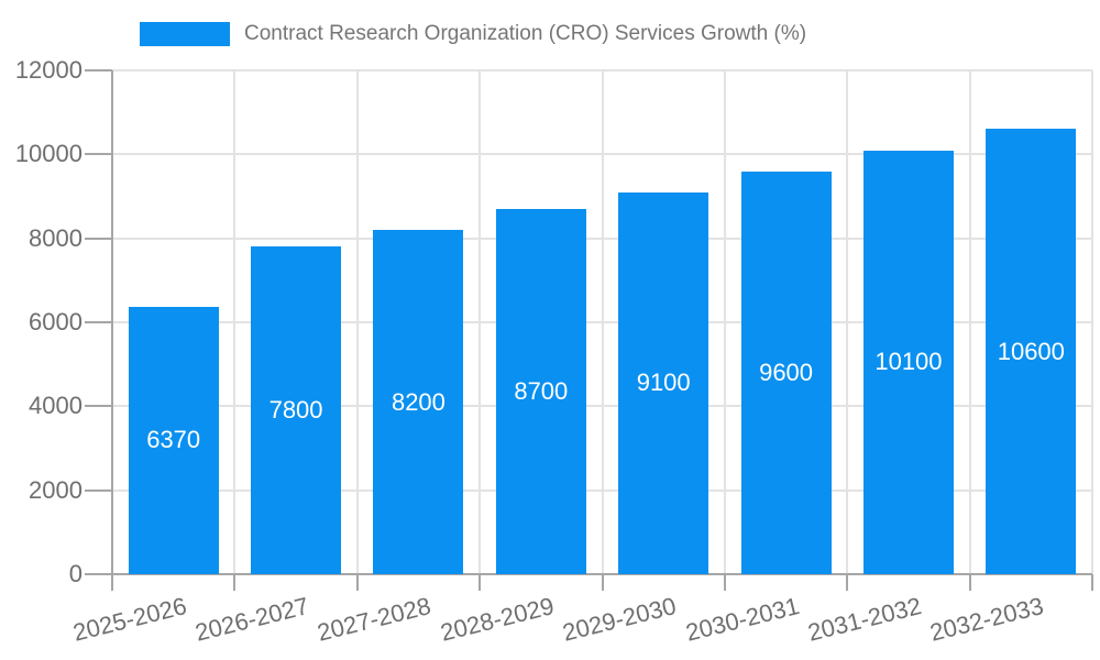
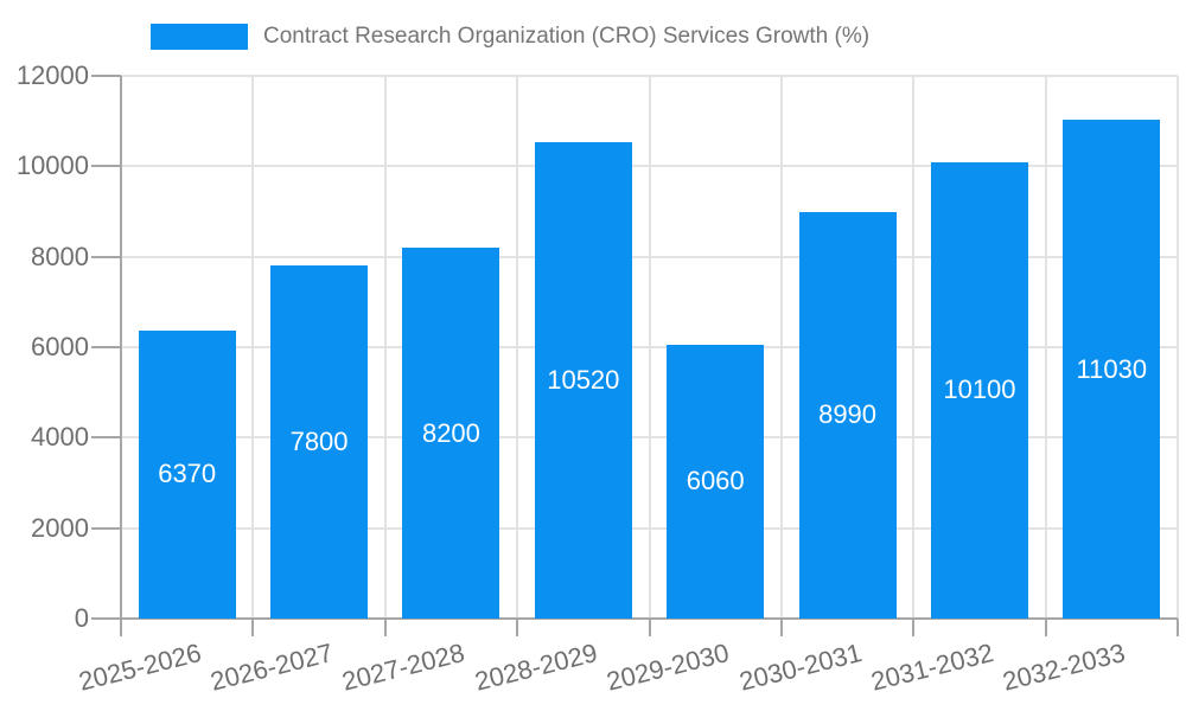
2028-2029: 8700 -> 10520
2029-2030: 9100 -> 6060
2030-2031: 9600 -> 8990
2032-2033: 10600 -> 11030
